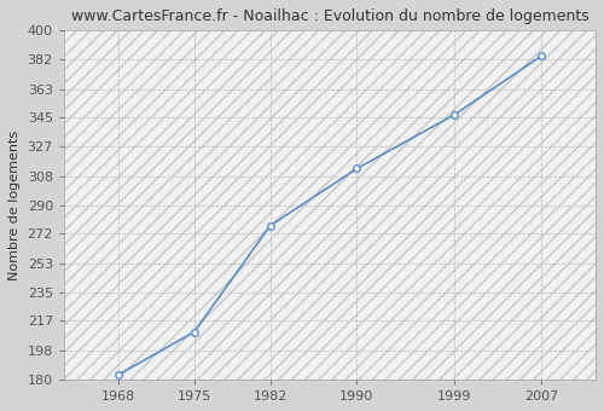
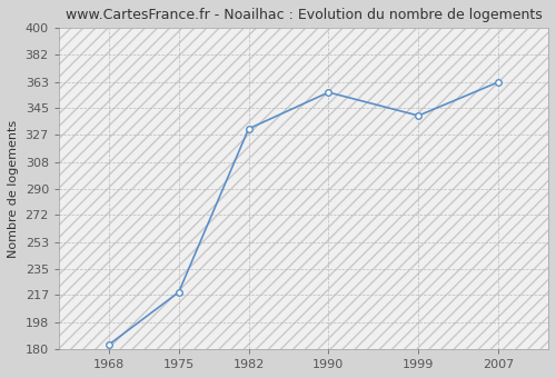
1975: 210 -> 219
1982: 277 -> 331
1990: 313 -> 356
1999: 347 -> 340
2007: 384 -> 363
